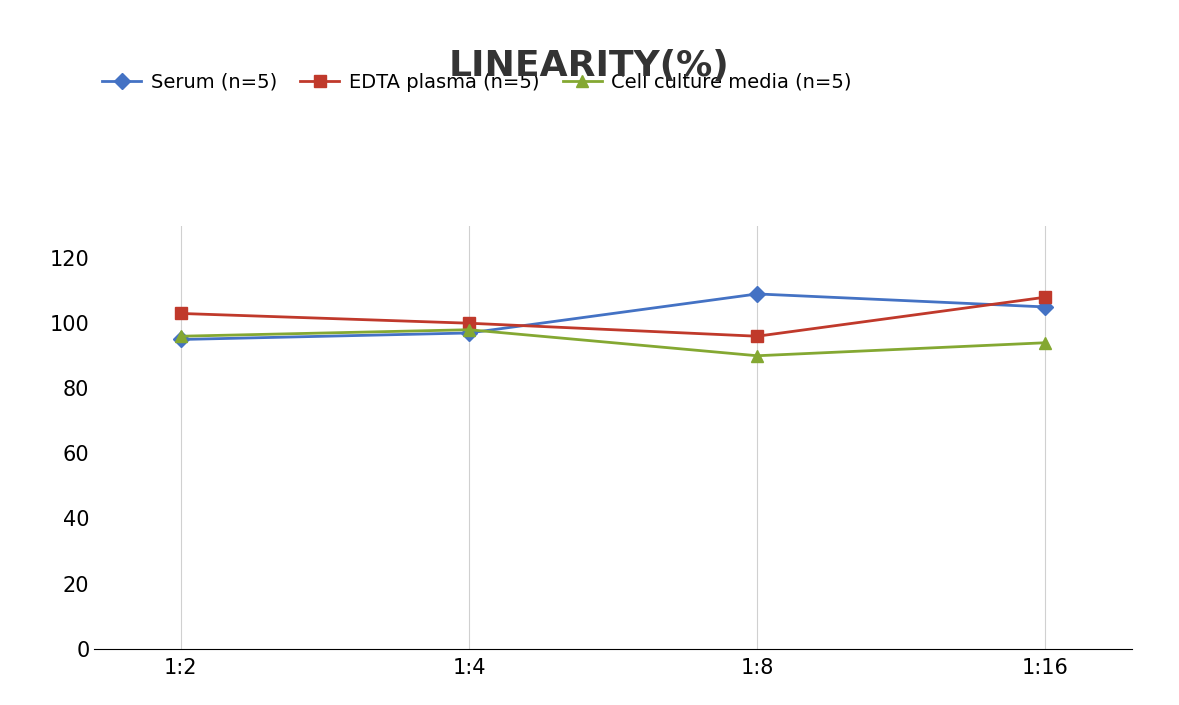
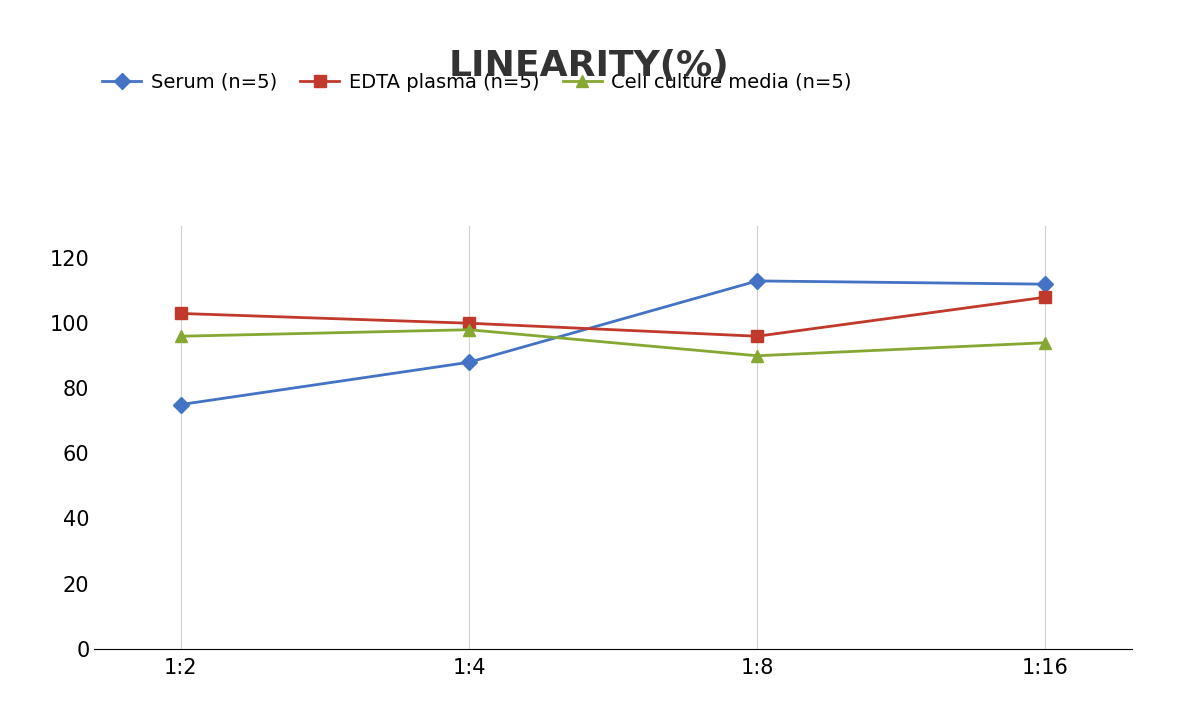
Serum (n=5)/1:2: 95 -> 75
Serum (n=5)/1:4: 97 -> 88
Serum (n=5)/1:8: 109 -> 113
Serum (n=5)/1:16: 105 -> 112
